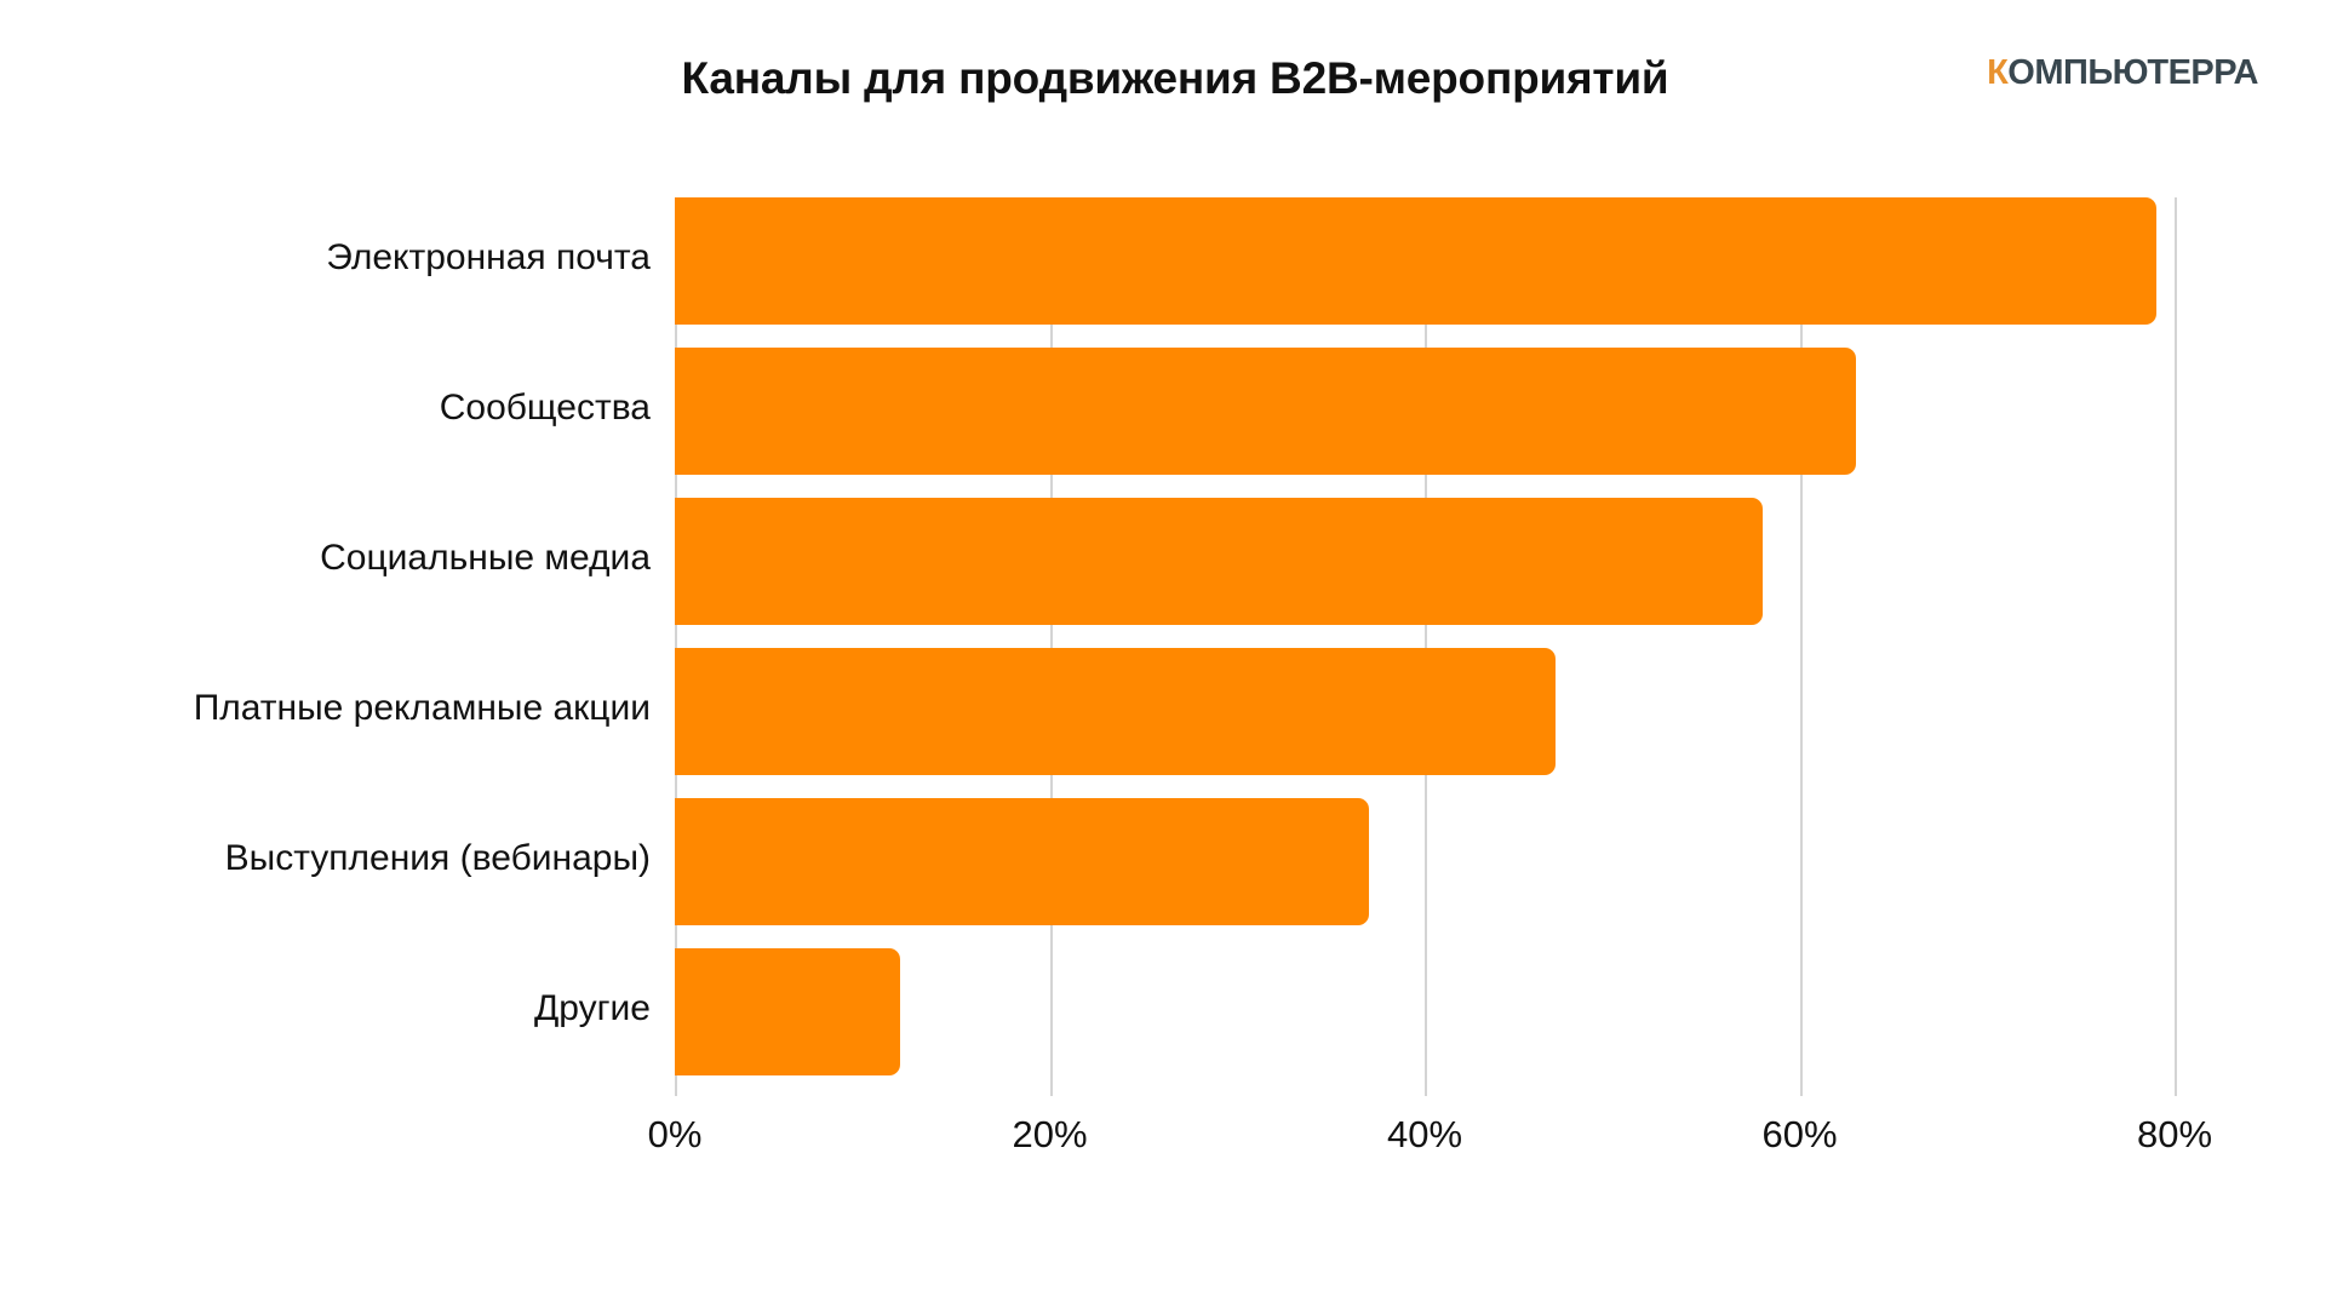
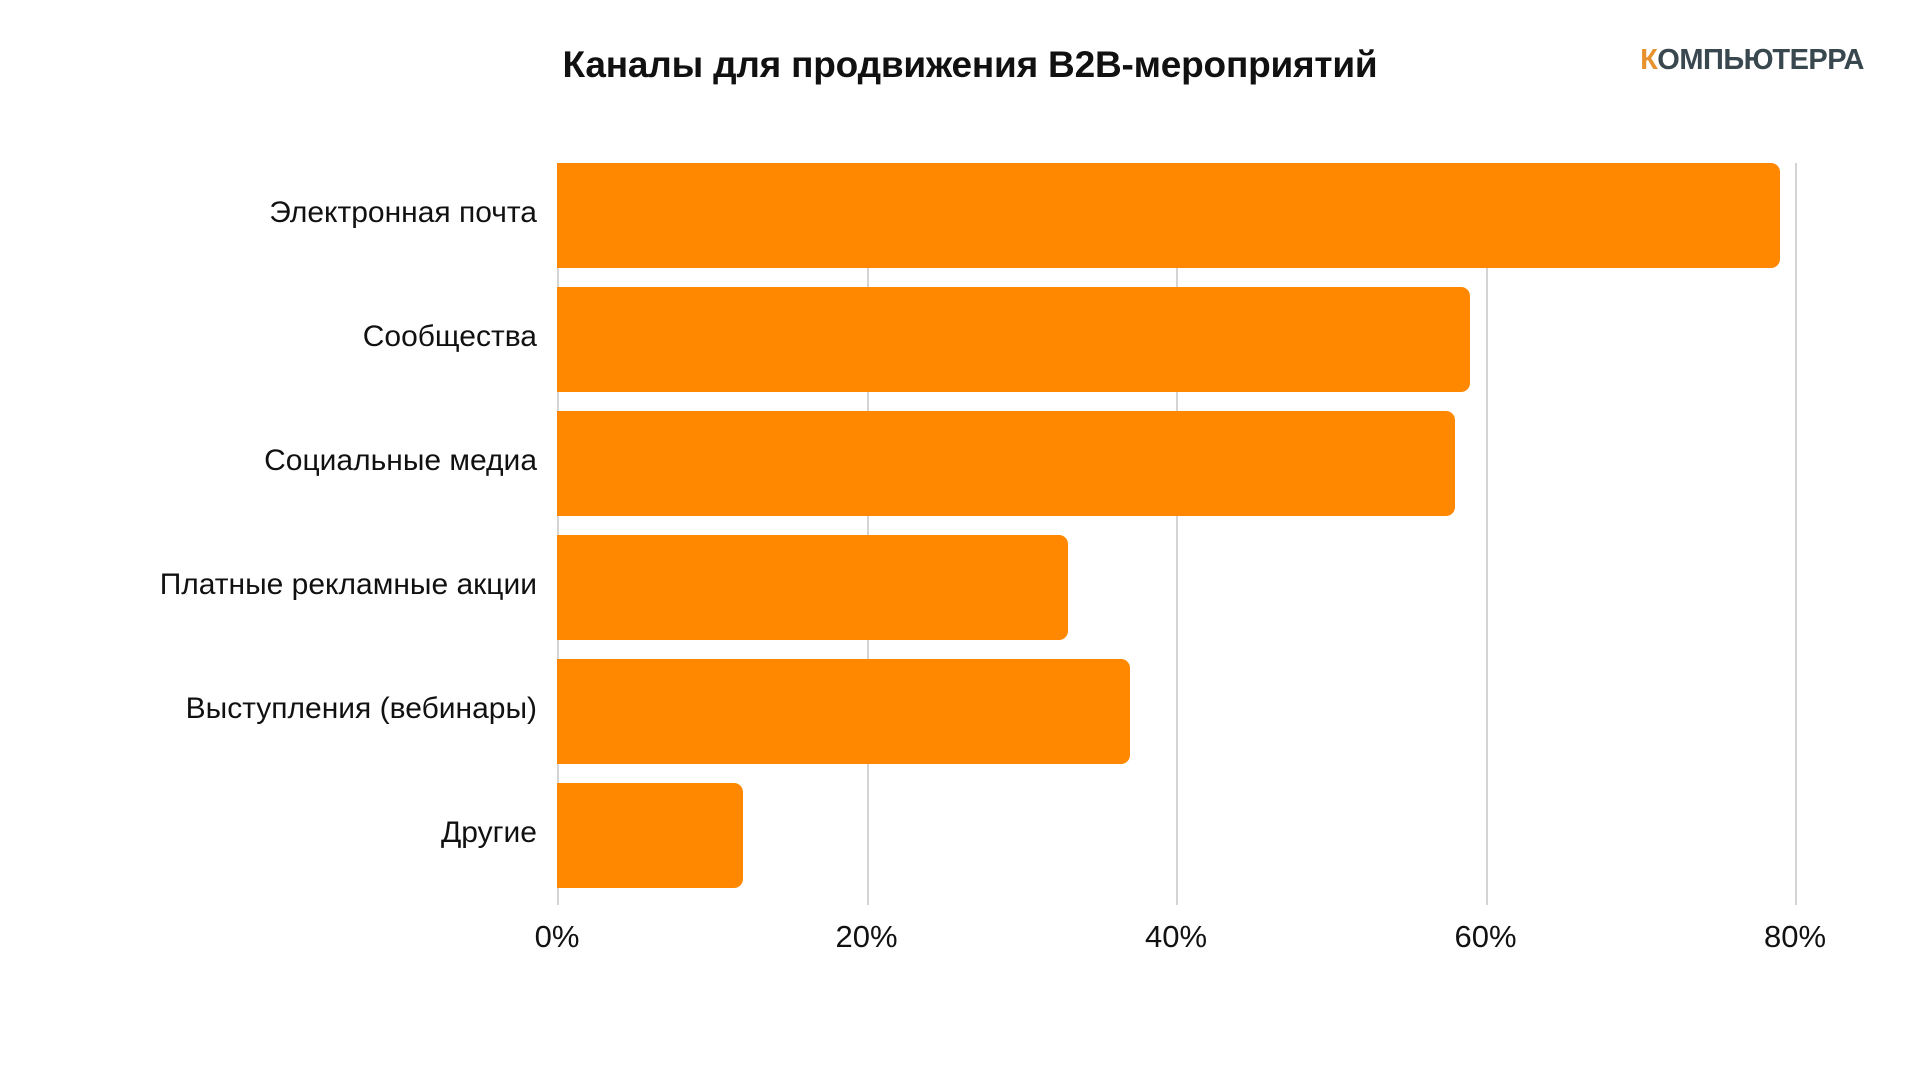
Сообщества: 63% -> 59%
Платные рекламные акции: 47% -> 33%
